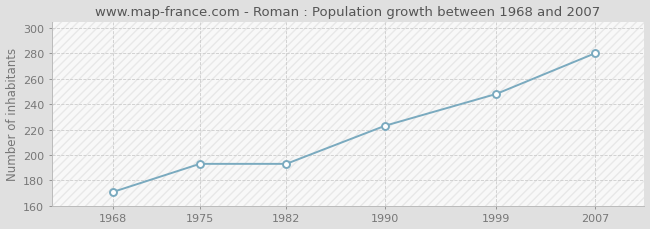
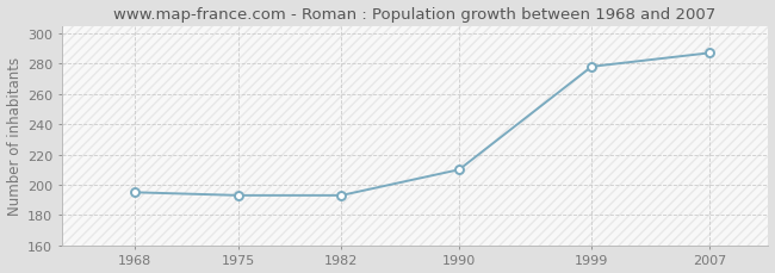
1968: 171 -> 195
1990: 223 -> 210
1999: 248 -> 278
2007: 280 -> 287
